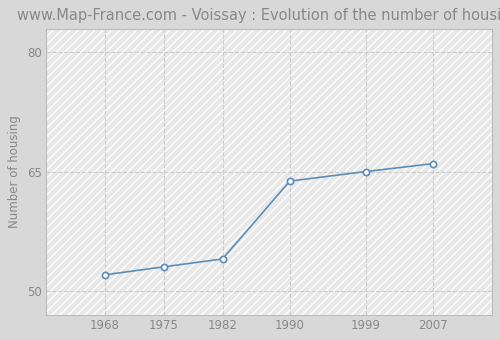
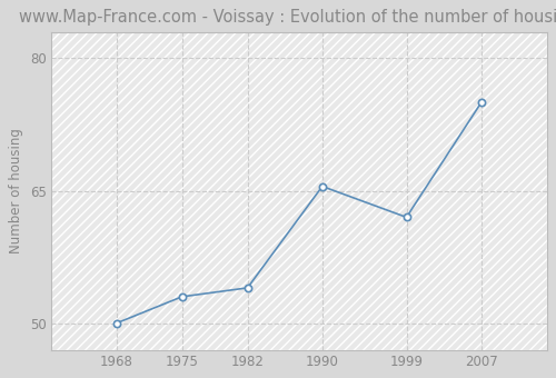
1968: 52.0 -> 50.0
1990: 63.8 -> 65.5
1999: 65.0 -> 62.0
2007: 66.0 -> 75.0
